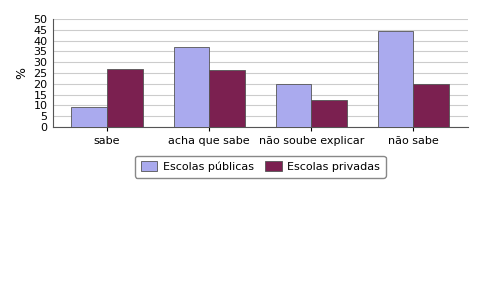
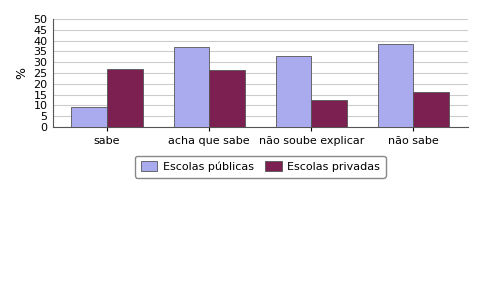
Escolas públicas/não soube explicar: 20.0 -> 33.0
Escolas públicas/não sabe: 44.5 -> 38.5
Escolas privadas/não sabe: 20.0 -> 16.0
